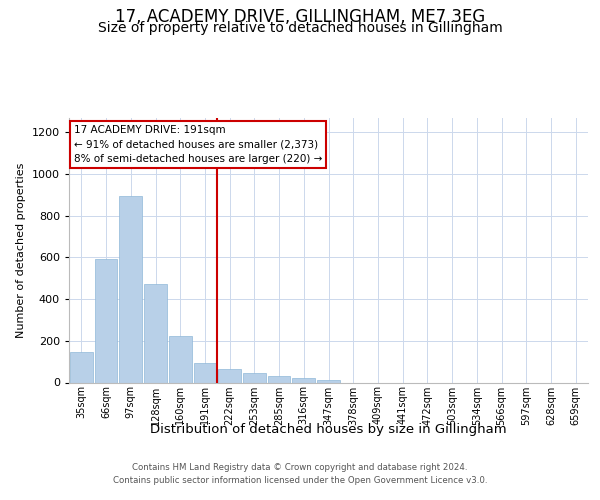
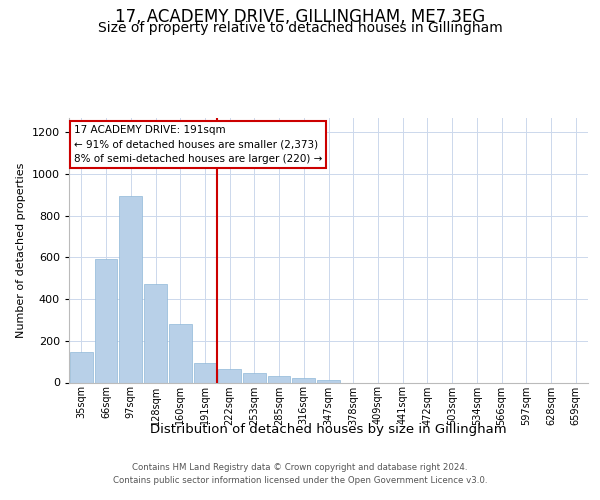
160sqm: 225 -> 280
